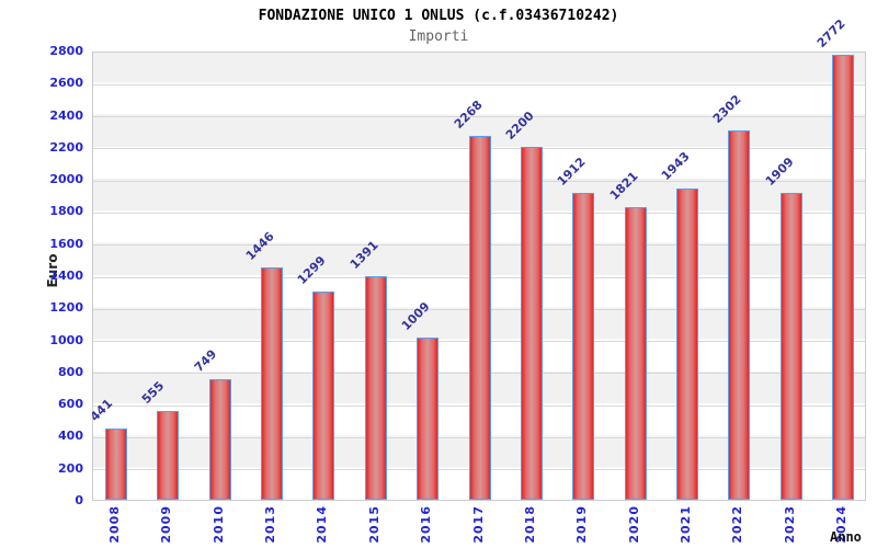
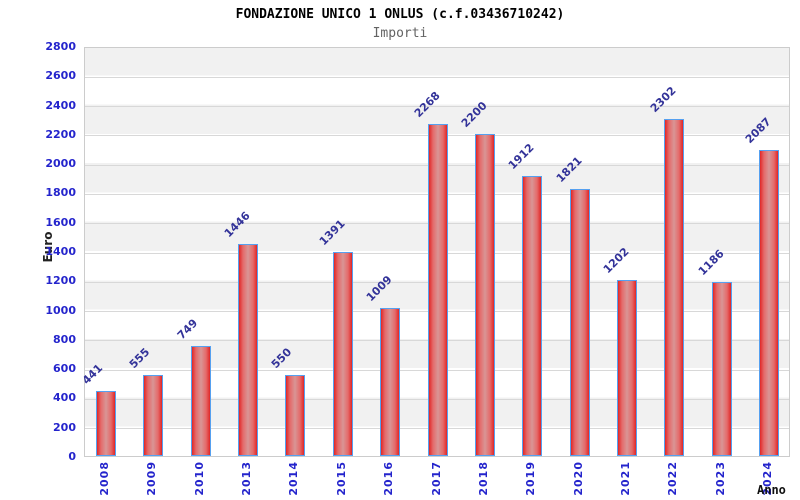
2014: 1299 -> 550
2021: 1943 -> 1202
2023: 1909 -> 1186
2024: 2772 -> 2087
